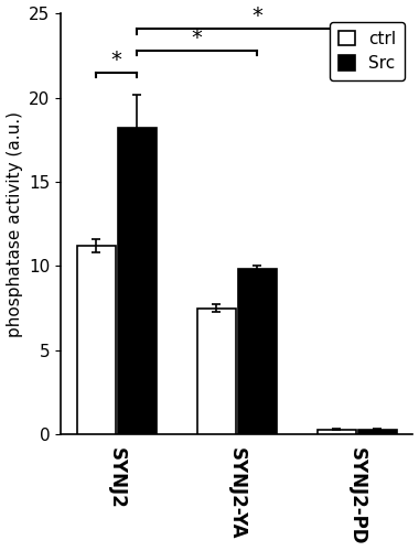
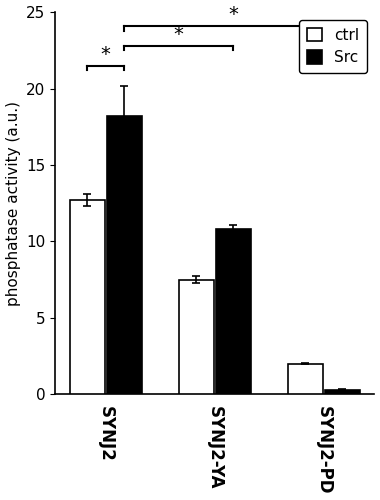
ctrl/SYNJ2: 11.2 -> 12.7
Src/SYNJ2-YA: 9.8 -> 10.8
ctrl/SYNJ2-PD: 0.3 -> 2.0
